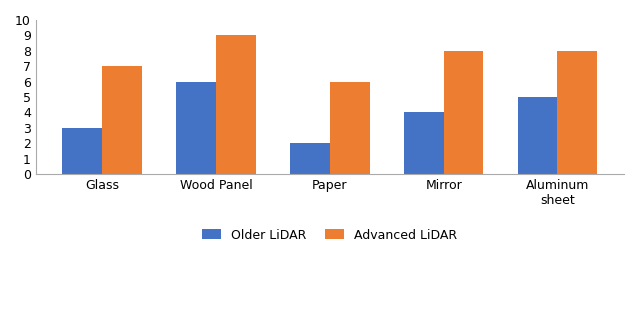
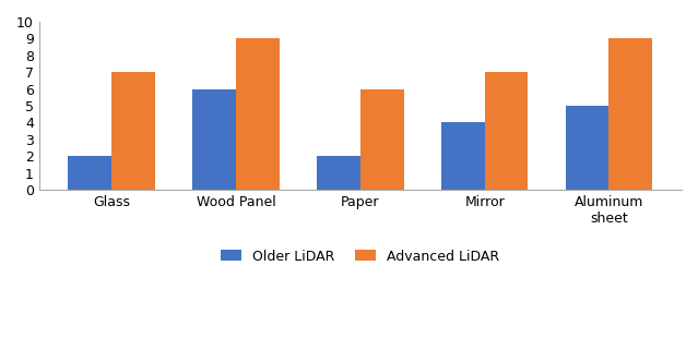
Older LiDAR/Glass: 3 -> 2
Advanced LiDAR/Mirror: 8 -> 7
Advanced LiDAR/Aluminum sheet: 8 -> 9
